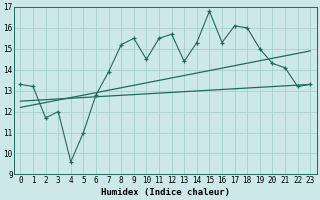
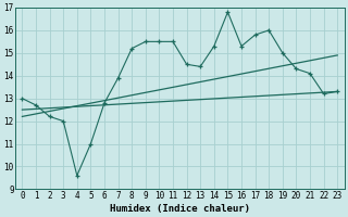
0: 13.3 -> 13.0
1: 13.2 -> 12.7
2: 11.7 -> 12.2
10: 14.5 -> 15.5
12: 15.7 -> 14.5
17: 16.1 -> 15.8
